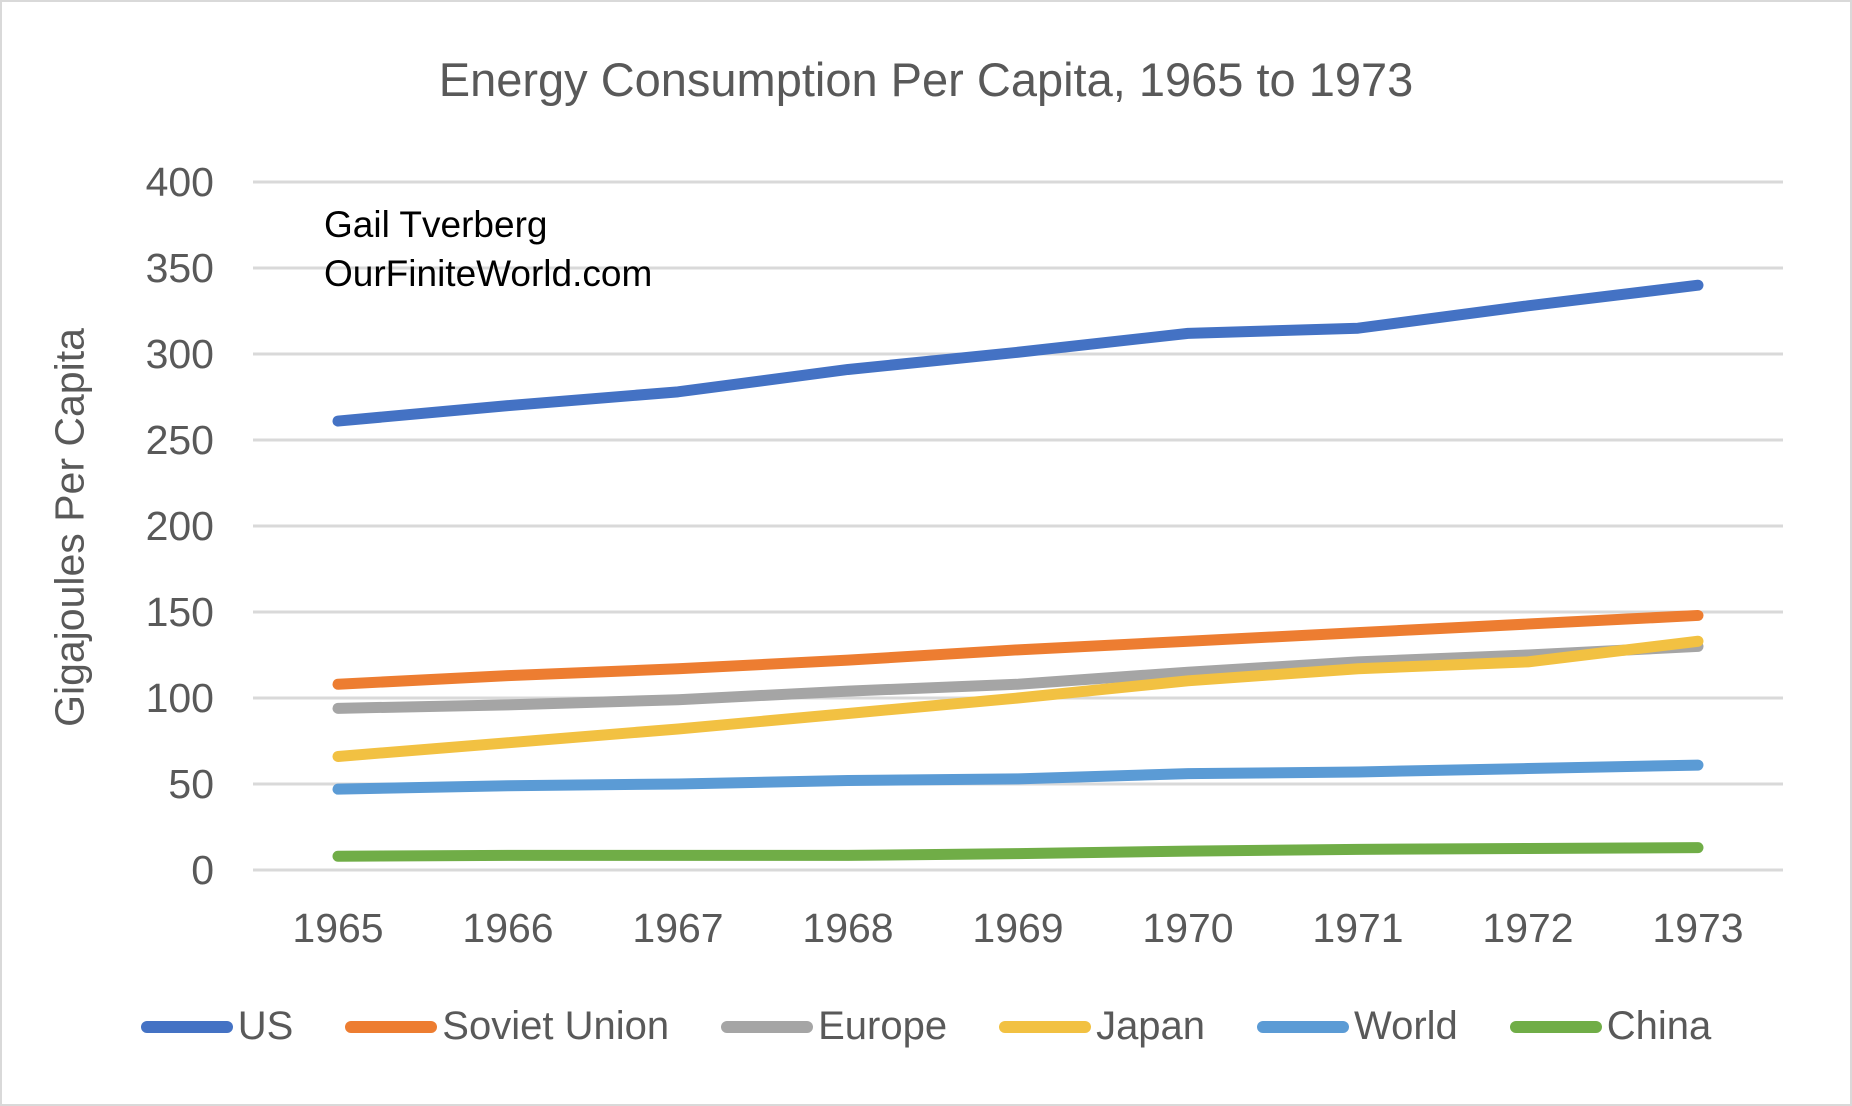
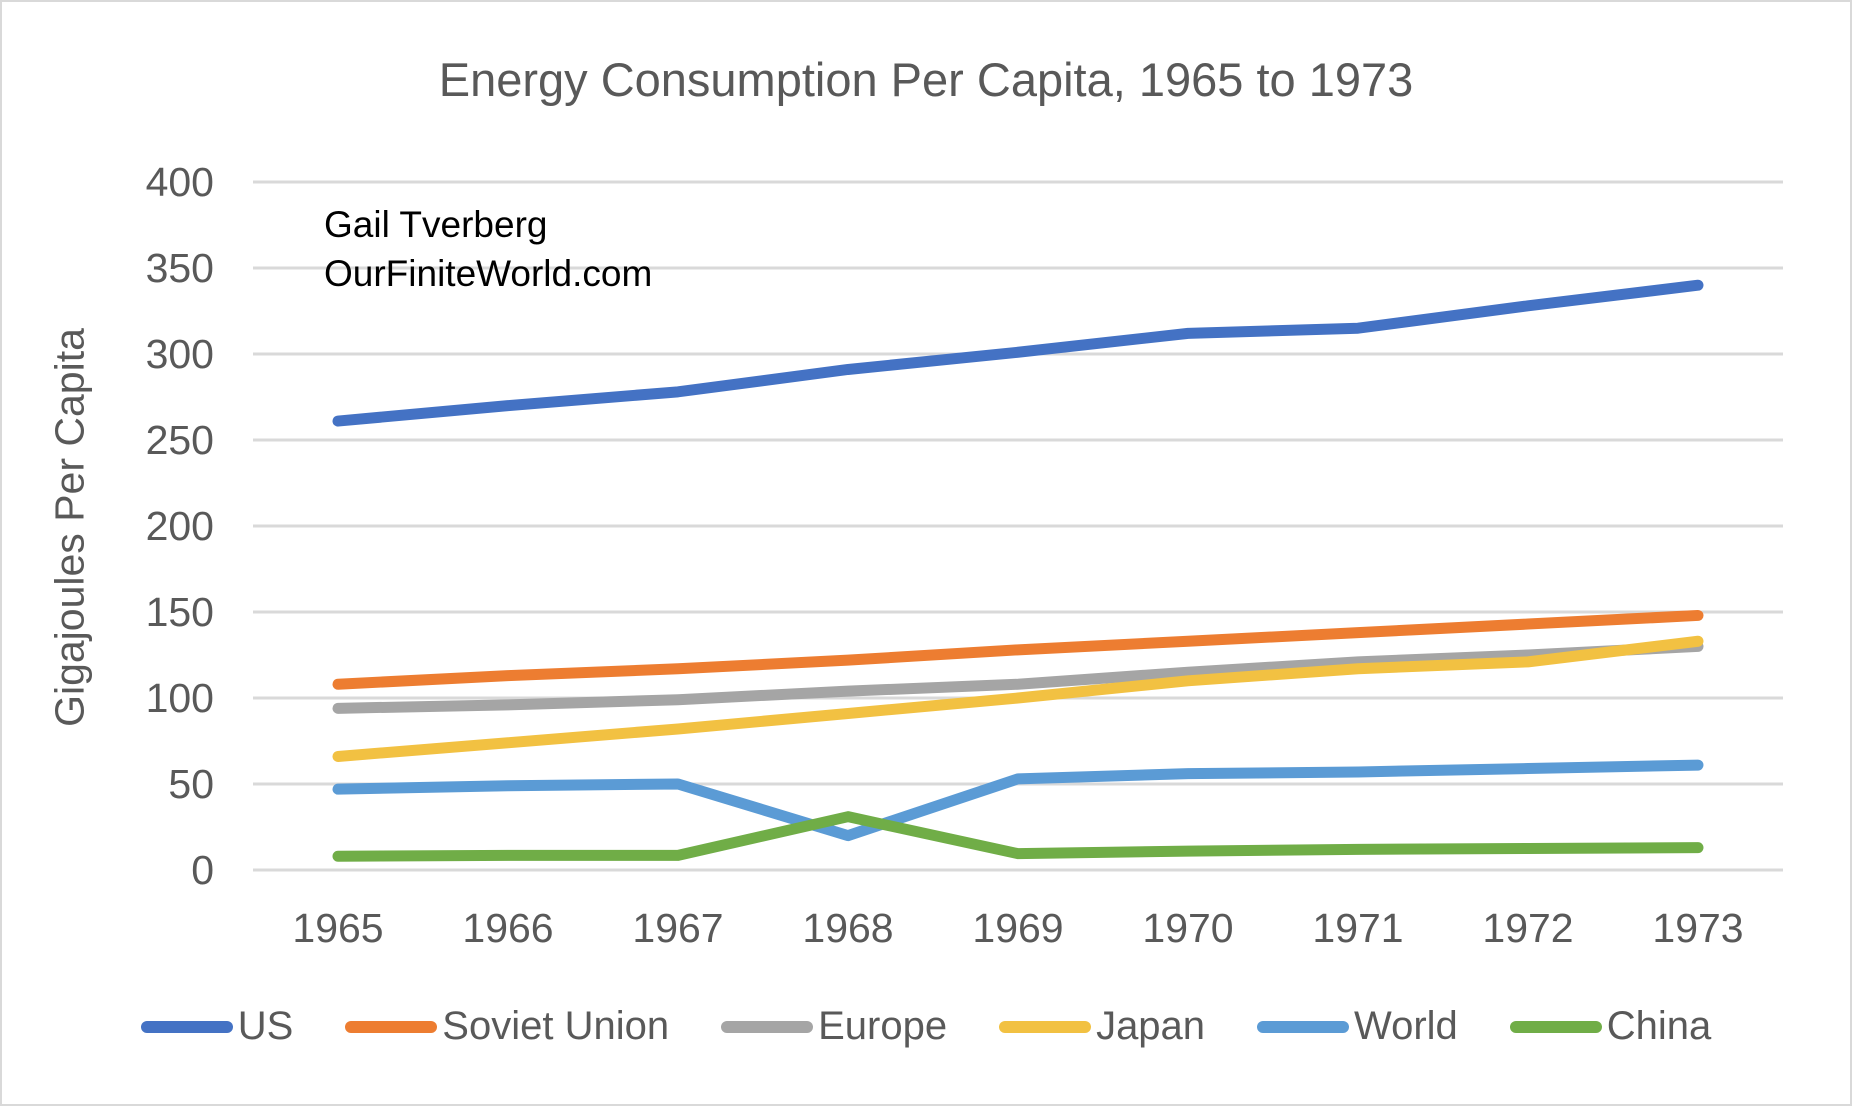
World/1968: 52 -> 20
China/1968: 8 -> 31
